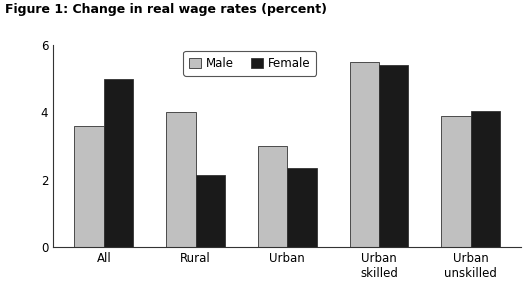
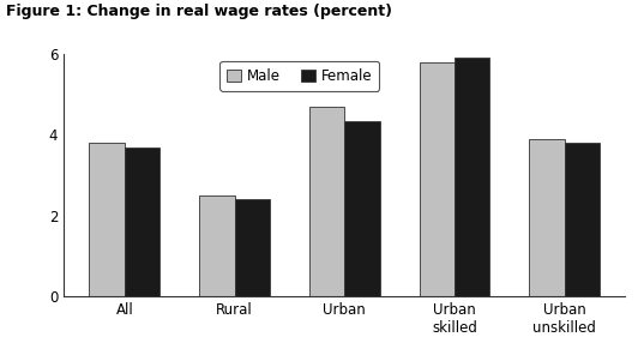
Male/All: 3.6 -> 3.8
Female/All: 5.00 -> 3.70
Male/Rural: 4.0 -> 2.5
Female/Rural: 2.15 -> 2.40
Male/Urban: 3.0 -> 4.7
Female/Urban: 2.35 -> 4.35
Male/Urban skilled: 5.5 -> 5.8
Female/Urban skilled: 5.40 -> 5.90
Female/Urban unskilled: 4.05 -> 3.80
